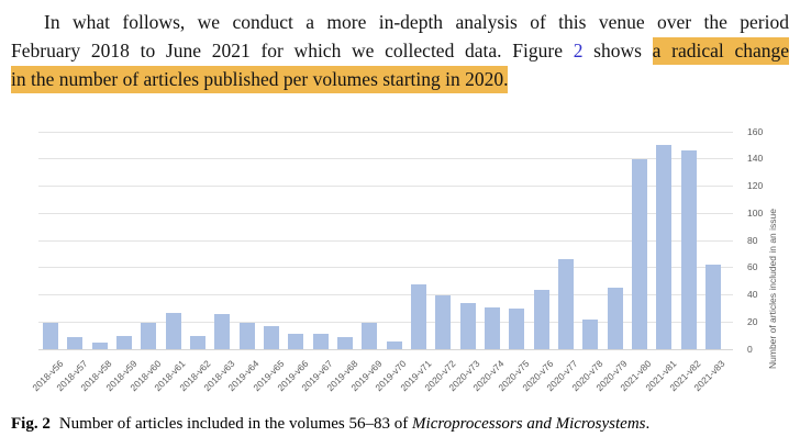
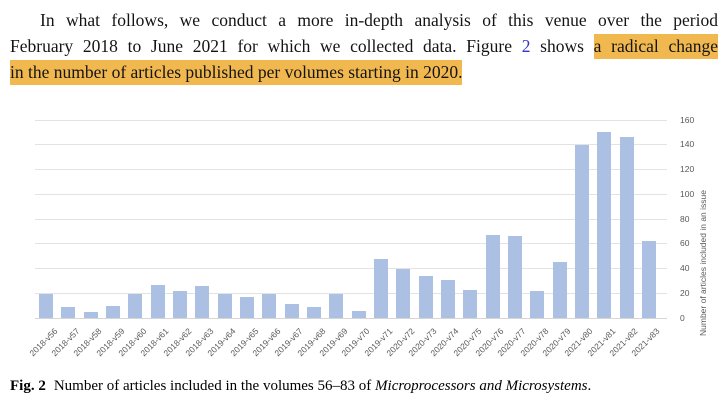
2018-v62: 10 -> 22
2019-v66: 11 -> 19
2020-v75: 30 -> 23
2020-v76: 44 -> 67
